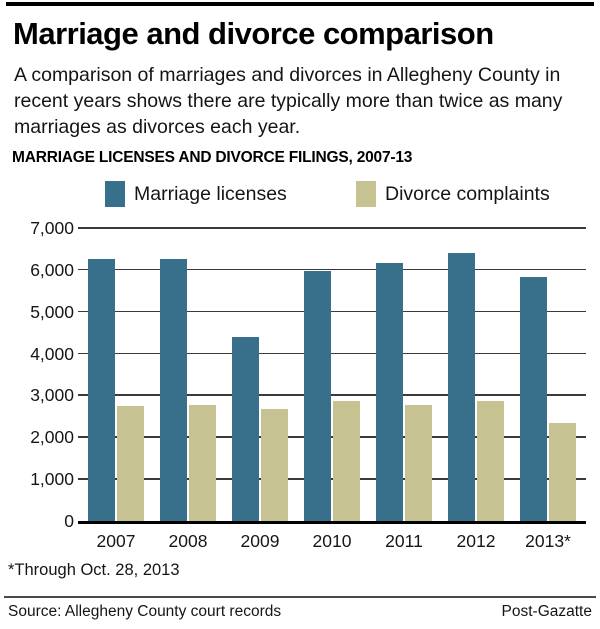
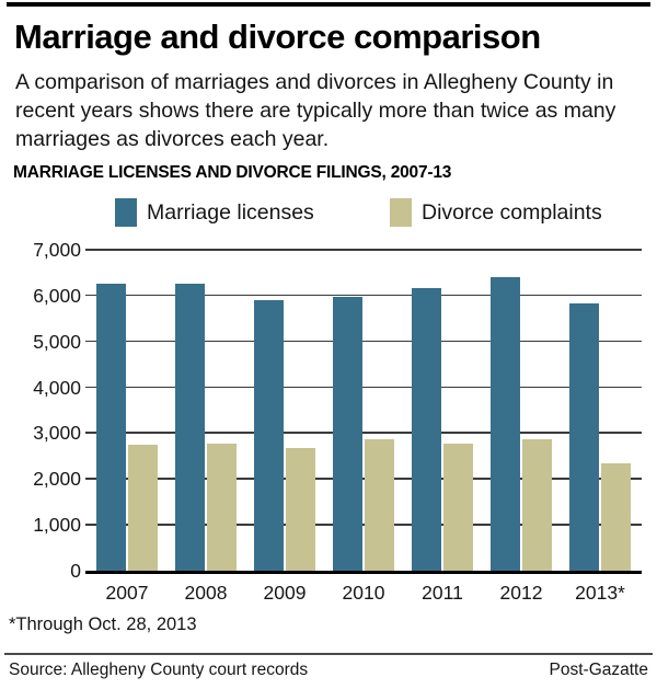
Marriage licenses/2009: 4400 -> 5900
